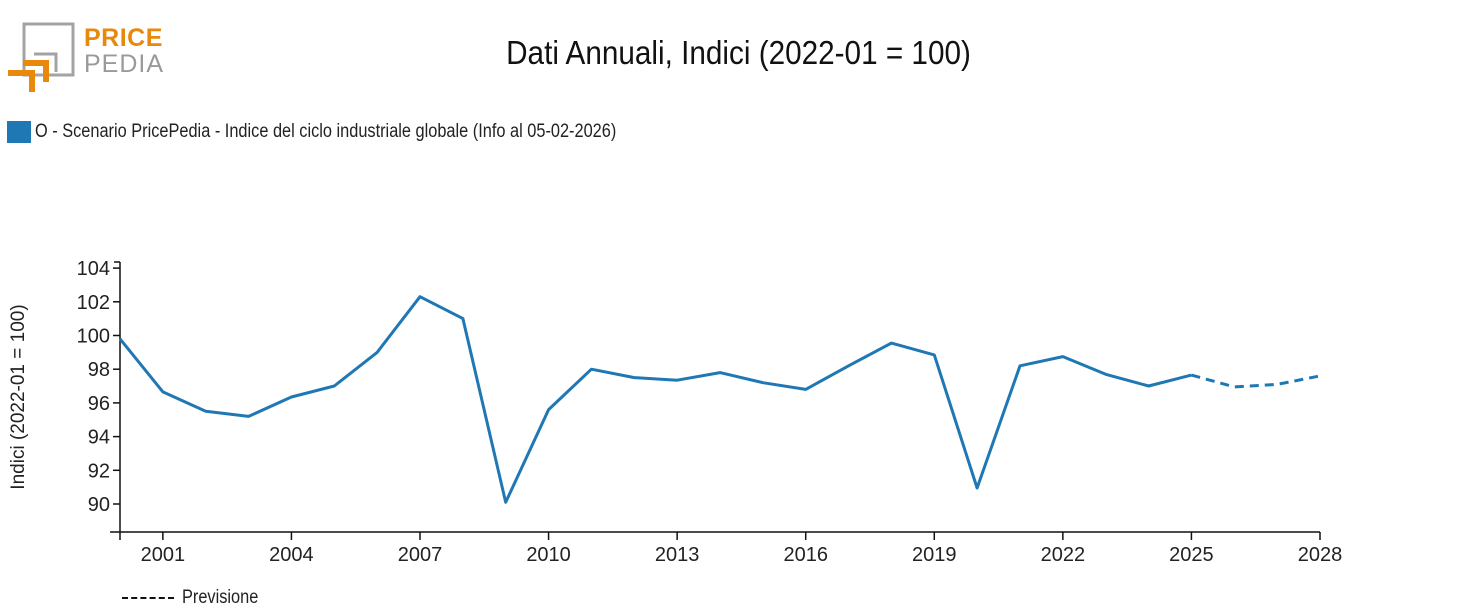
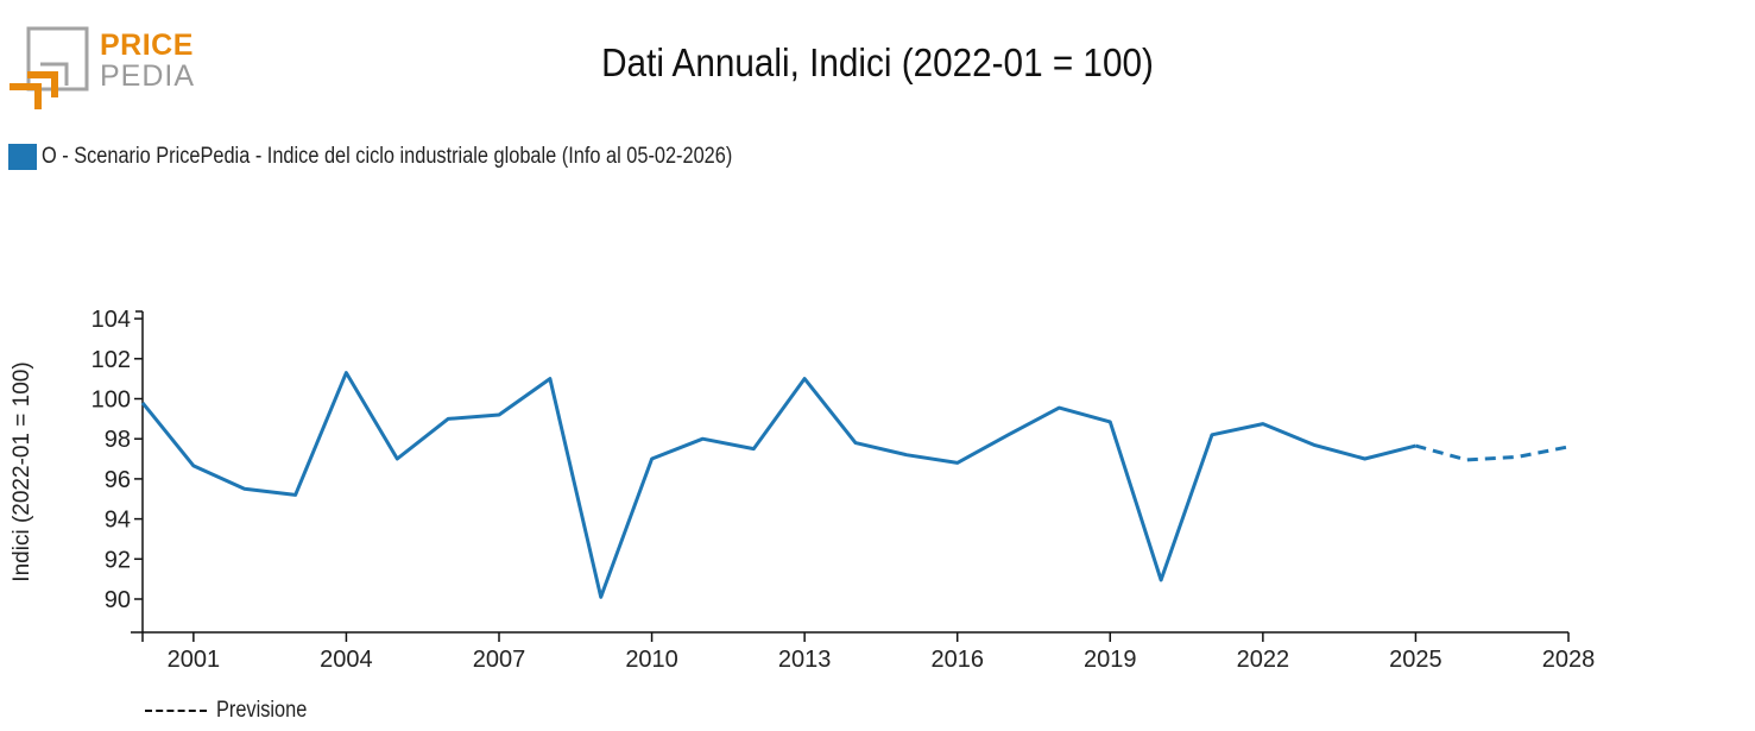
2004: 96.3 -> 101.3
2007: 102.3 -> 99.2
2010: 95.6 -> 97.0
2013: 97.3 -> 101.0
